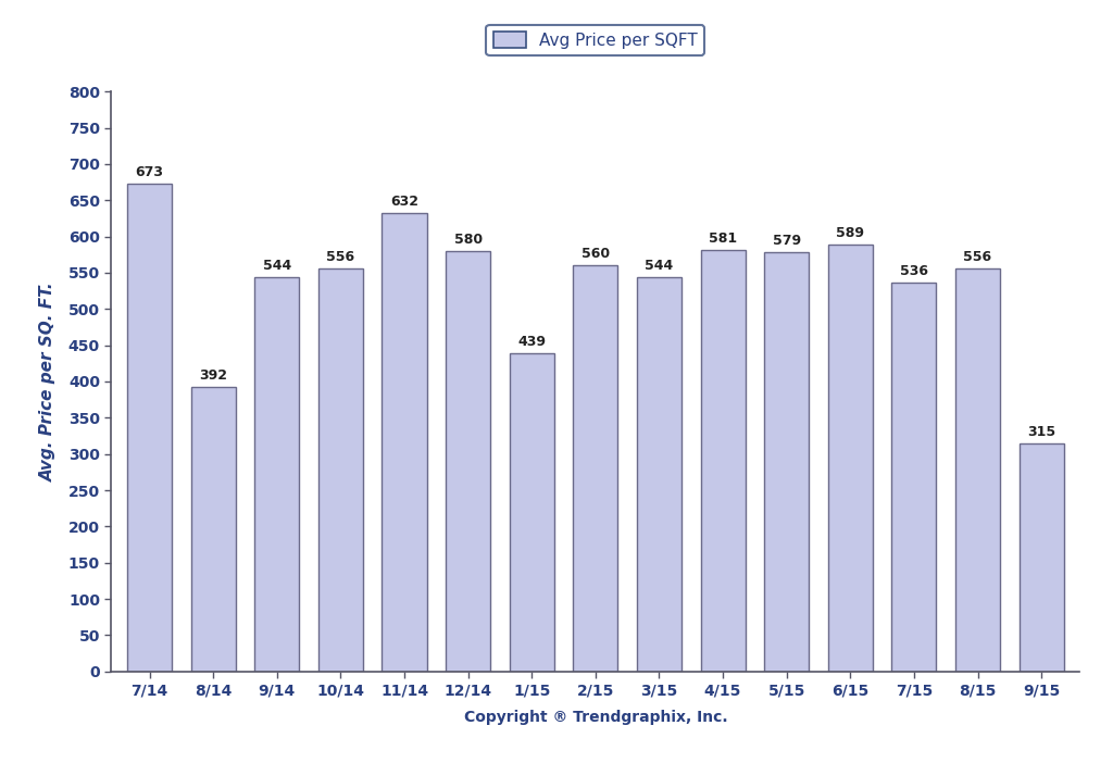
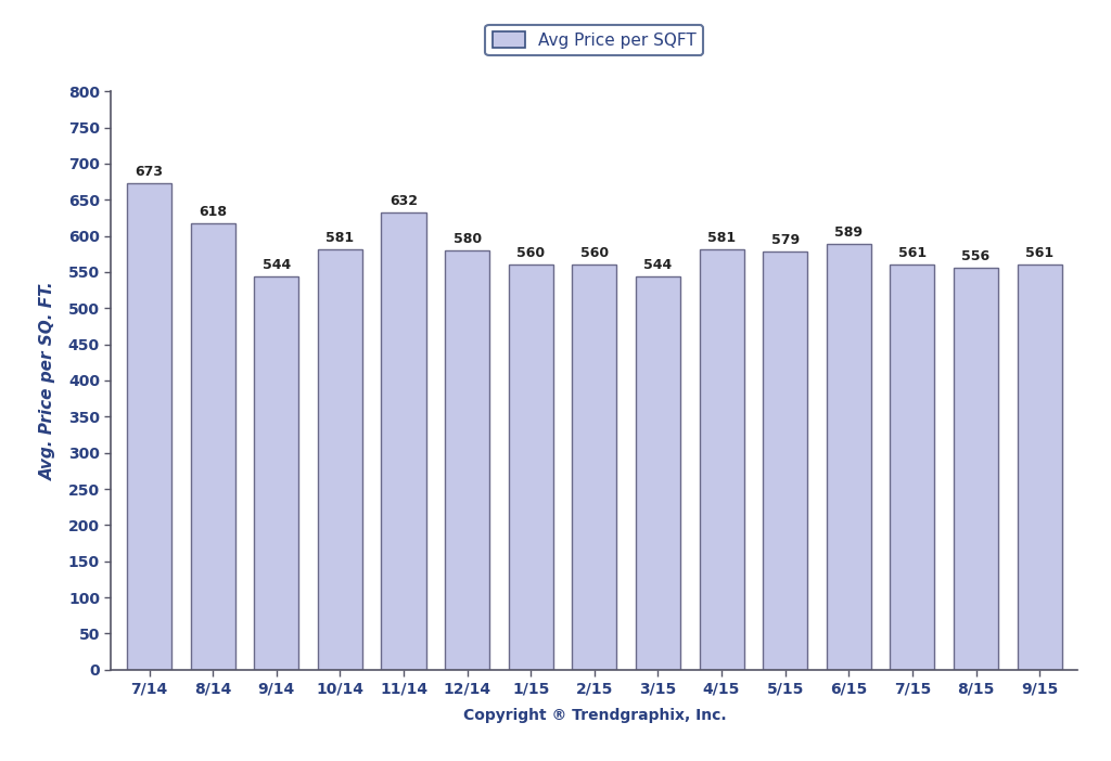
8/14: 392 -> 618
10/14: 556 -> 581
1/15: 439 -> 560
7/15: 536 -> 561
9/15: 315 -> 561
